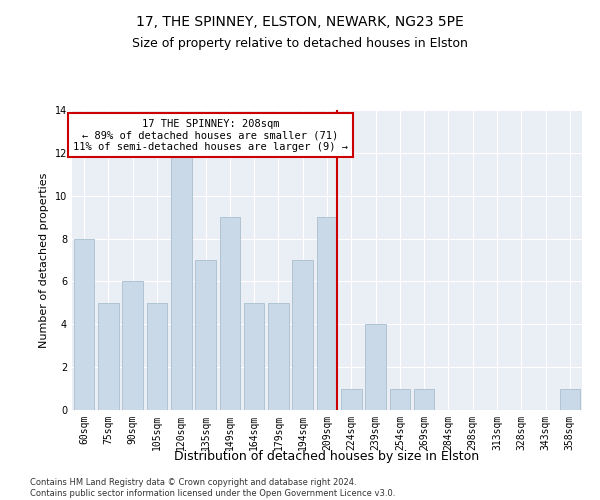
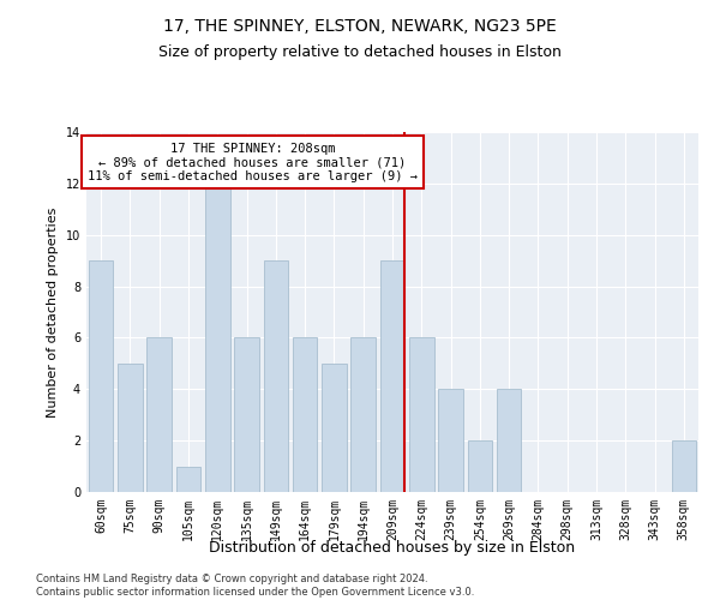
60sqm: 8 -> 9
105sqm: 5 -> 1
135sqm: 7 -> 6
164sqm: 5 -> 6
194sqm: 7 -> 6
224sqm: 1 -> 6
254sqm: 1 -> 2
269sqm: 1 -> 4
358sqm: 1 -> 2
